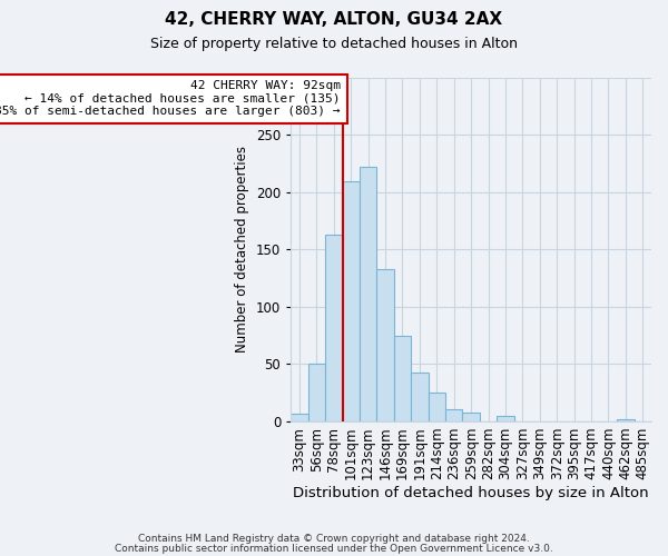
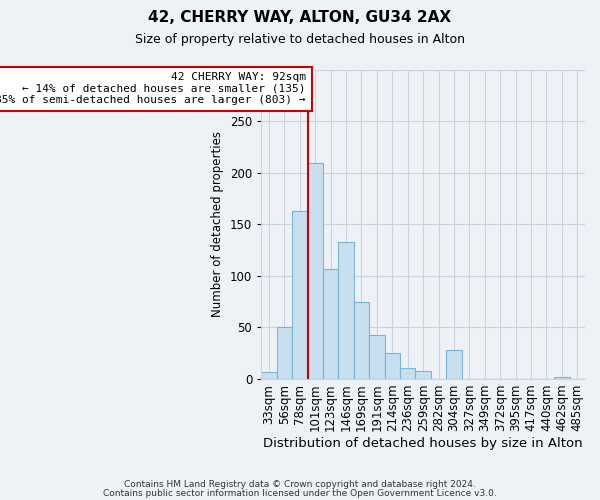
123sqm: 222 -> 107
304sqm: 5 -> 28
